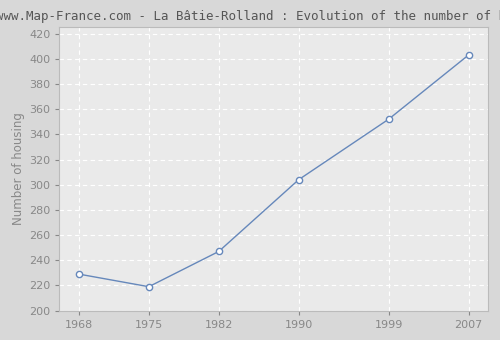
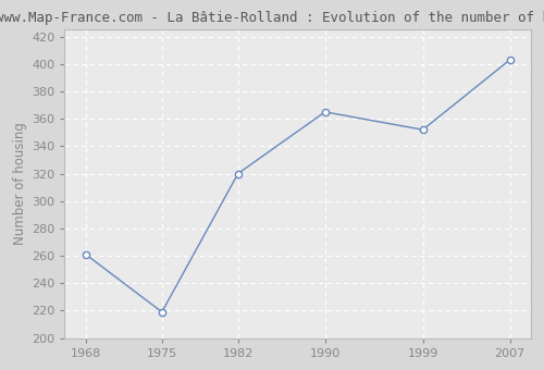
1968: 229 -> 261
1982: 247 -> 320
1990: 304 -> 365
